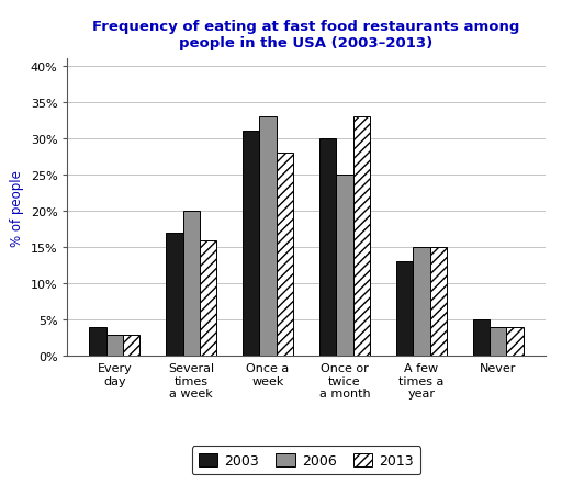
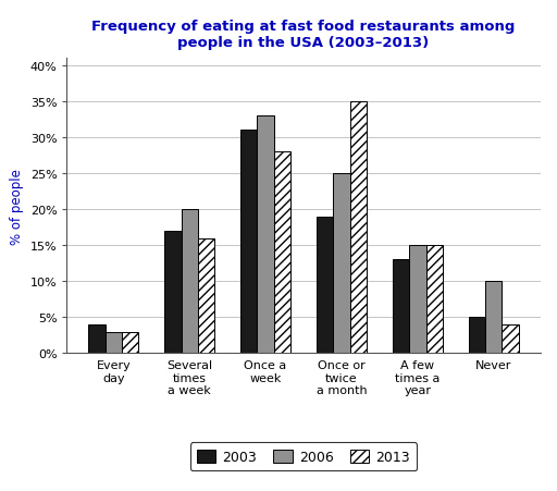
2003/Once or twice a month: 30% -> 19%
2013/Once or twice a month: 33% -> 35%
2006/Never: 4% -> 10%
